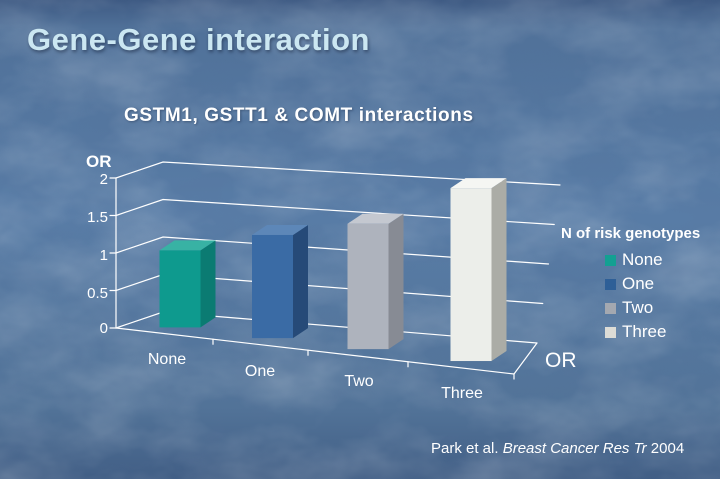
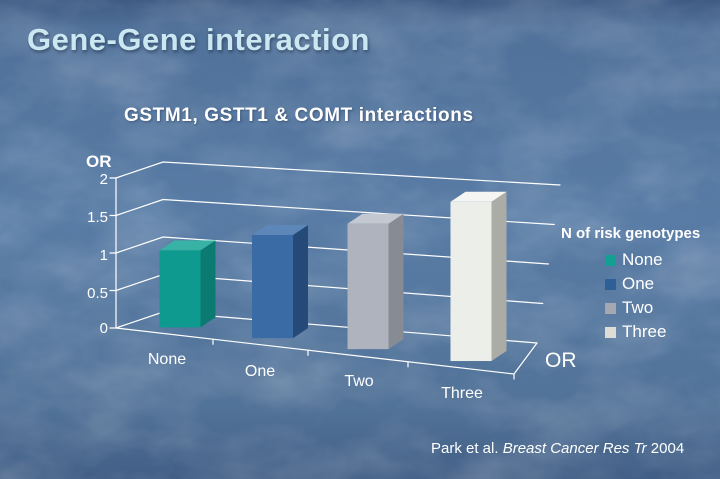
Three: 1.9 -> 1.8
